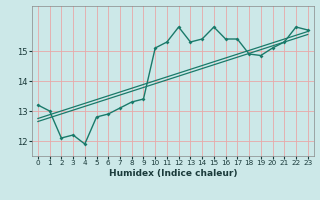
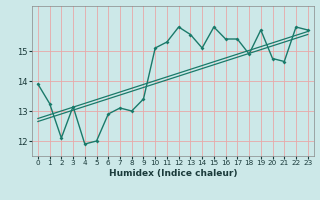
0: 13.20 -> 13.90
1: 13.00 -> 13.25
3: 12.20 -> 13.15
5: 12.80 -> 12.00
8: 13.30 -> 13.00
13: 15.30 -> 15.55
14: 15.40 -> 15.10
19: 14.85 -> 15.70
20: 15.10 -> 14.75
21: 15.30 -> 14.65
